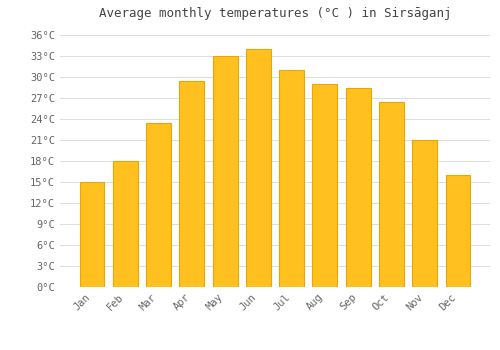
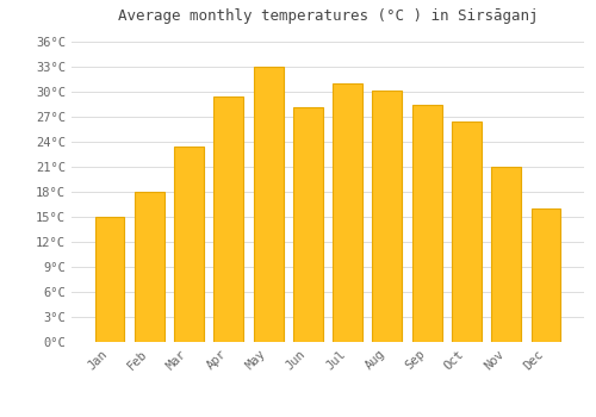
Jun: 34.0°C -> 28.2°C
Aug: 29.0°C -> 30.2°C
